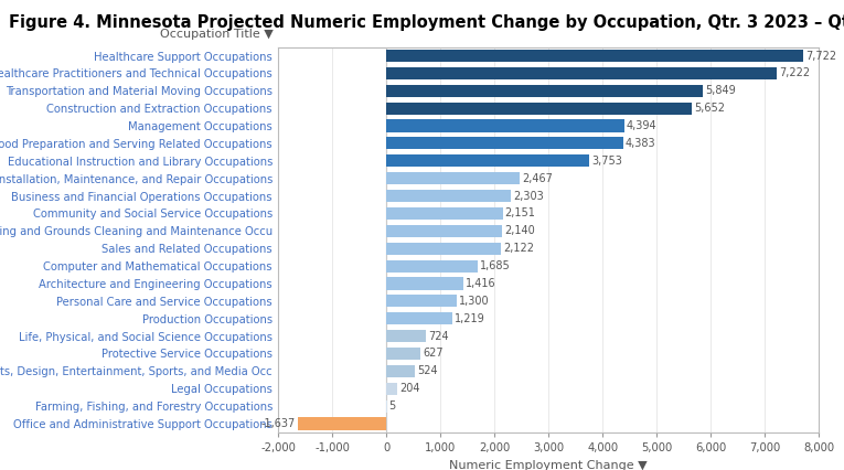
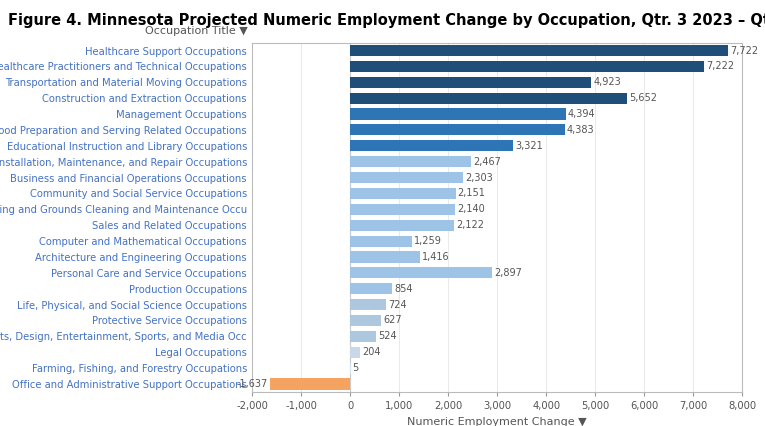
Transportation and Material Moving Occupations: 5,849 -> 4,923
Educational Instruction and Library Occupations: 3,753 -> 3,321
Computer and Mathematical Occupations: 1,685 -> 1,259
Personal Care and Service Occupations: 1,300 -> 2,897
Production Occupations: 1,219 -> 854
